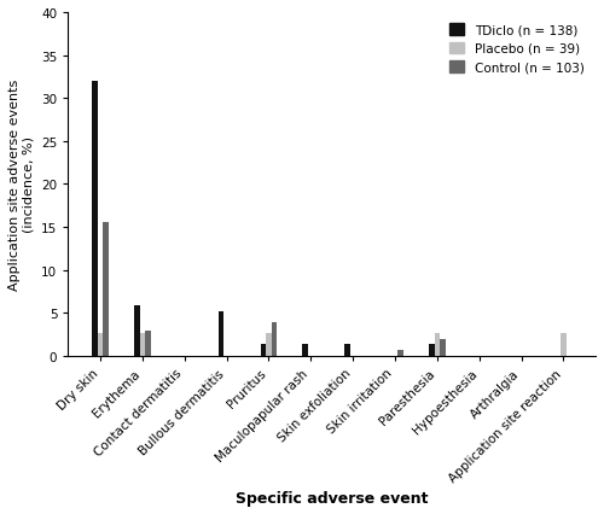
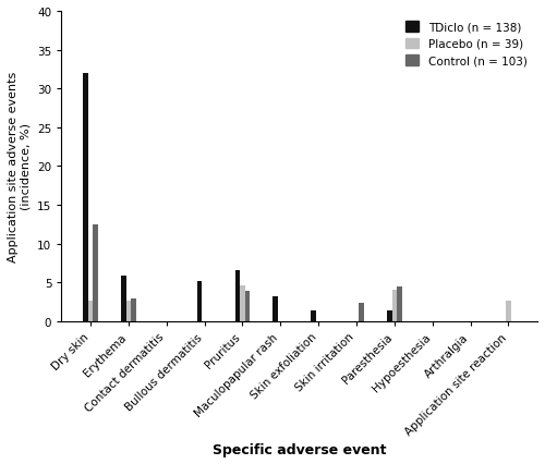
Control (n = 103)/Dry skin: 15.5 -> 12.4
TDiclo (n = 138)/Pruritus: 1.4 -> 6.6
Placebo (n = 39)/Pruritus: 2.6 -> 4.6
TDiclo (n = 138)/Maculopapular rash: 1.4 -> 3.2
Control (n = 103)/Skin irritation: 0.6 -> 2.4
Placebo (n = 39)/Paresthesia: 2.6 -> 4.0
Control (n = 103)/Paresthesia: 1.9 -> 4.4
